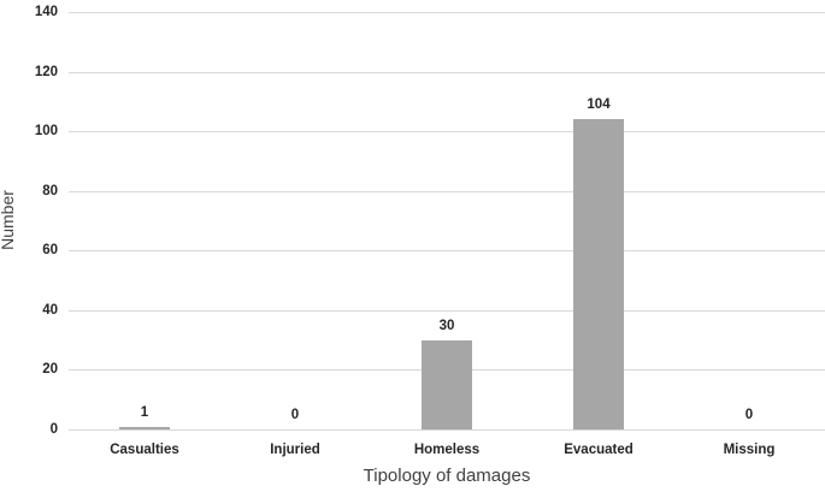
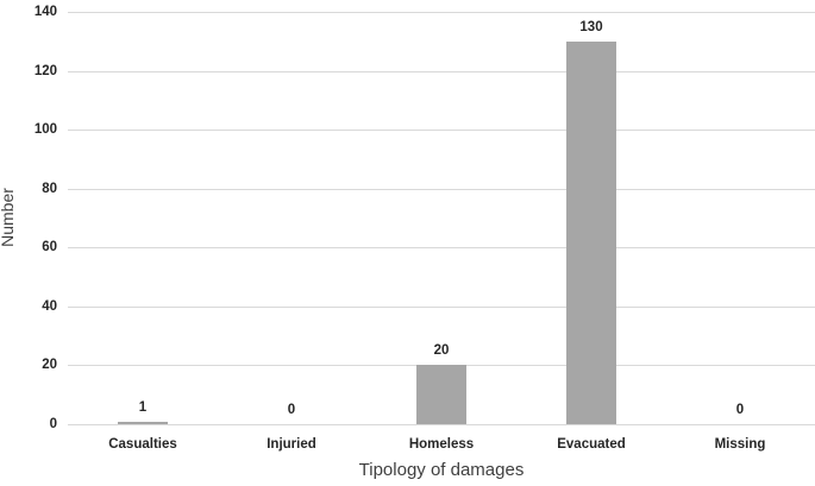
Homeless: 30 -> 20
Evacuated: 104 -> 130
